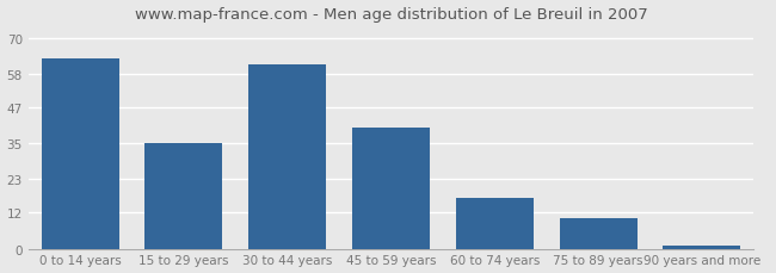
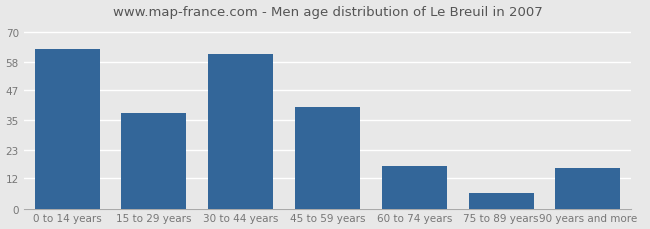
15 to 29 years: 35 -> 38
75 to 89 years: 10 -> 6
90 years and more: 1 -> 16
